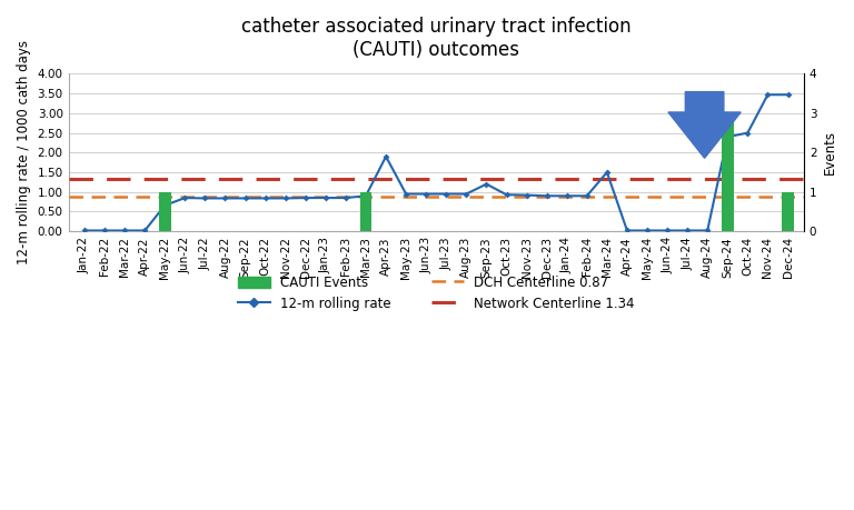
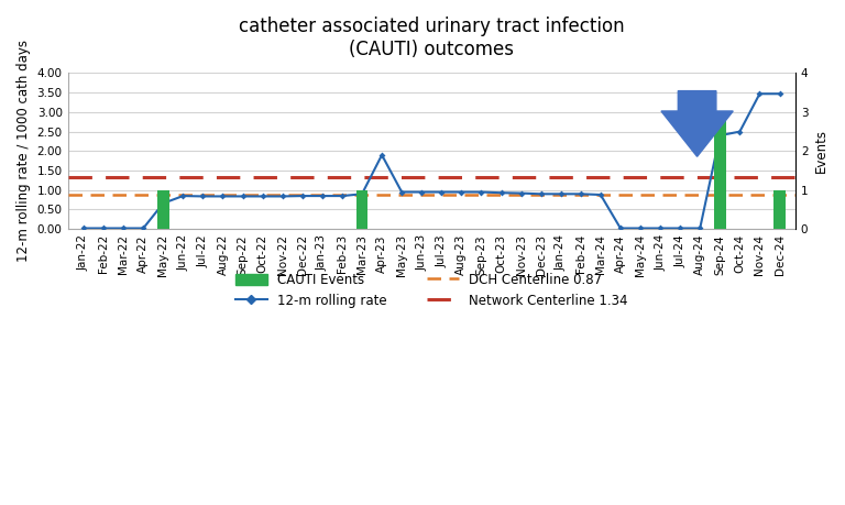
12-m rolling rate/Sep-23: 1.20 -> 0.95
12-m rolling rate/Mar-24: 1.50 -> 0.88
